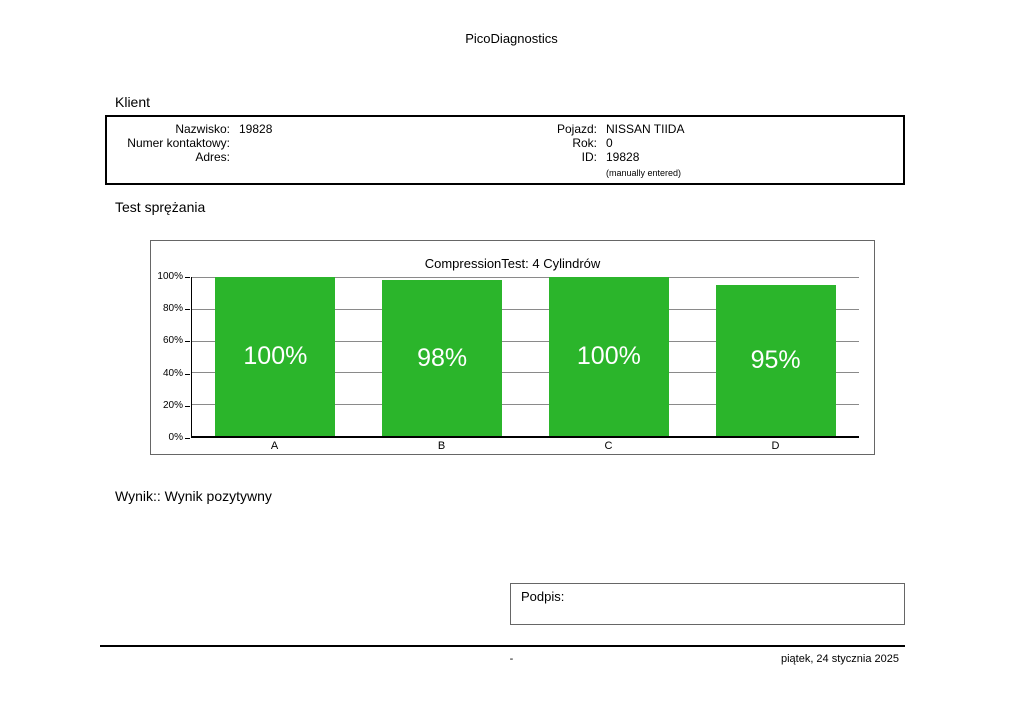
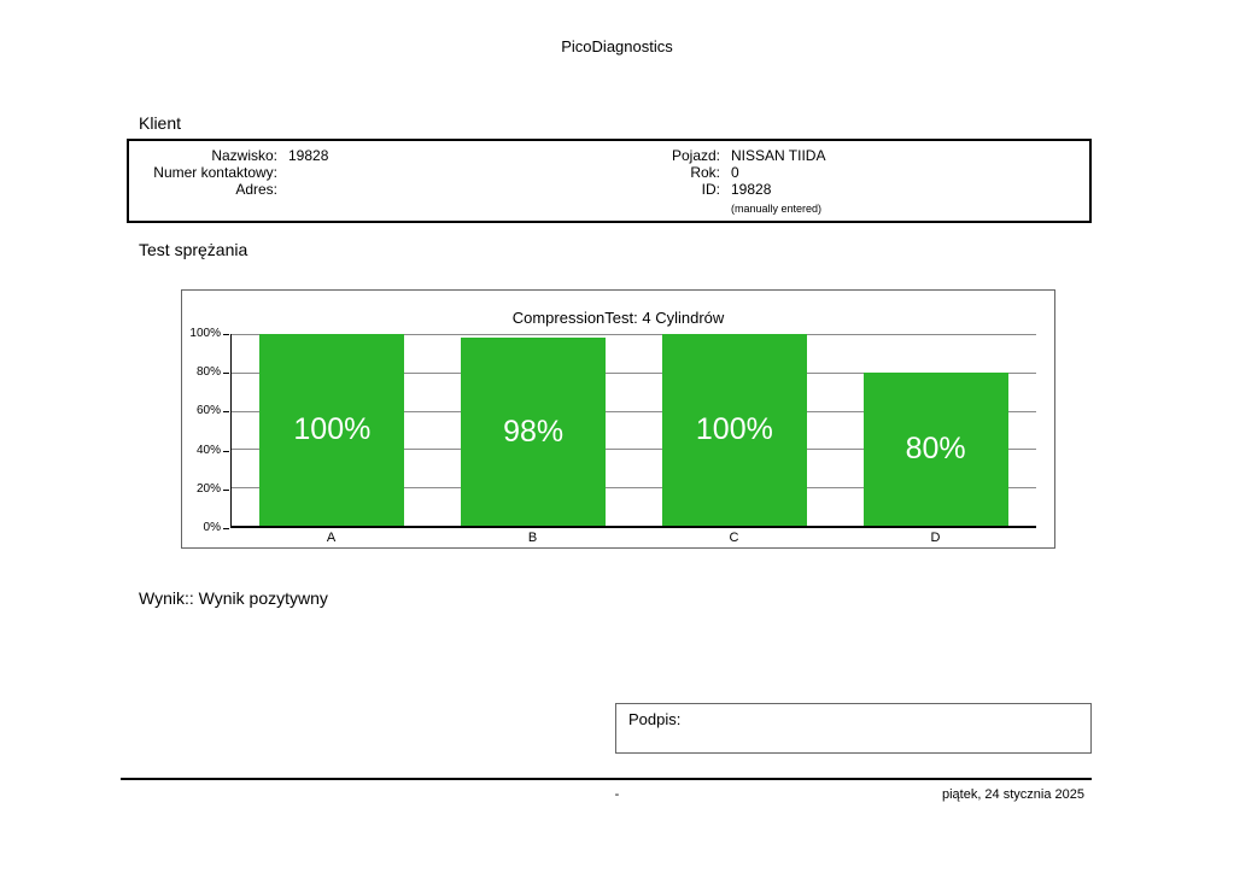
D: 95% -> 80%
